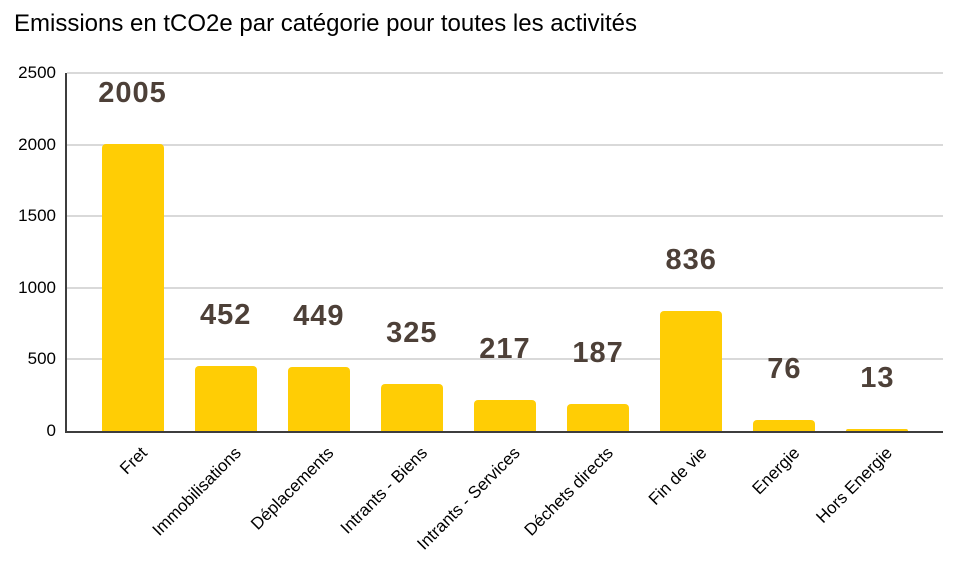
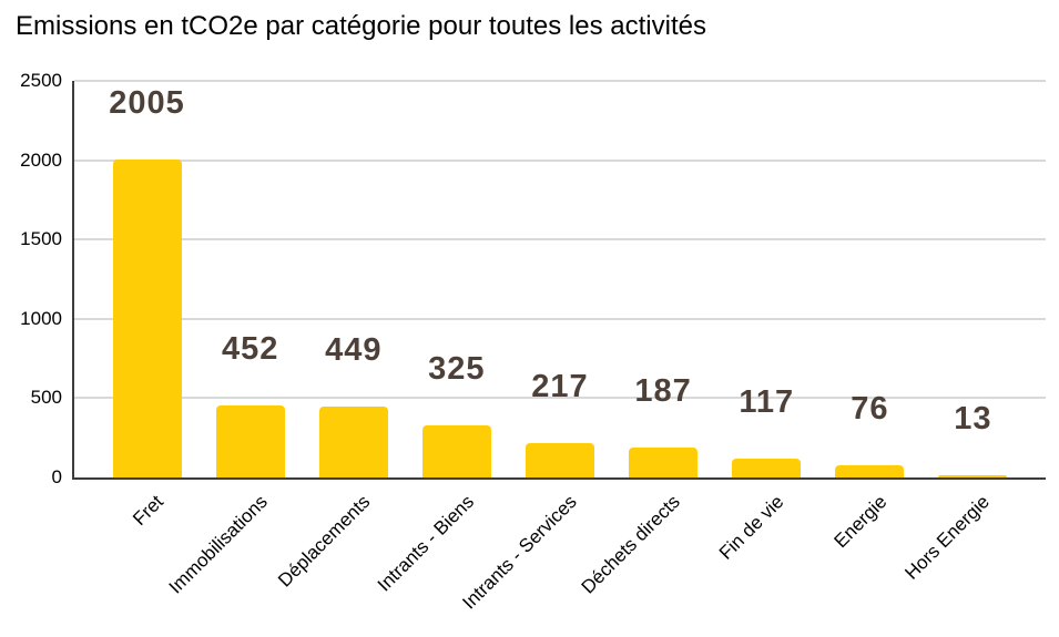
Fin de vie: 836 -> 117
